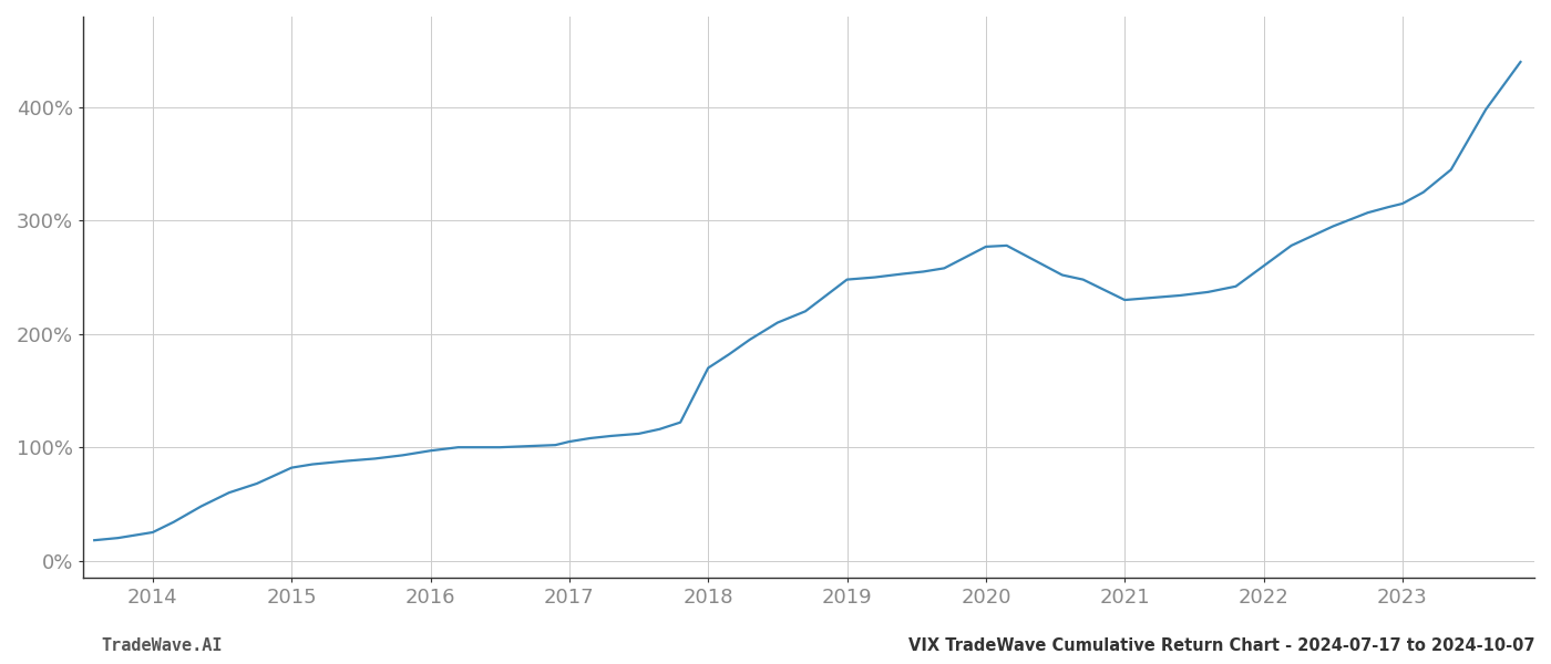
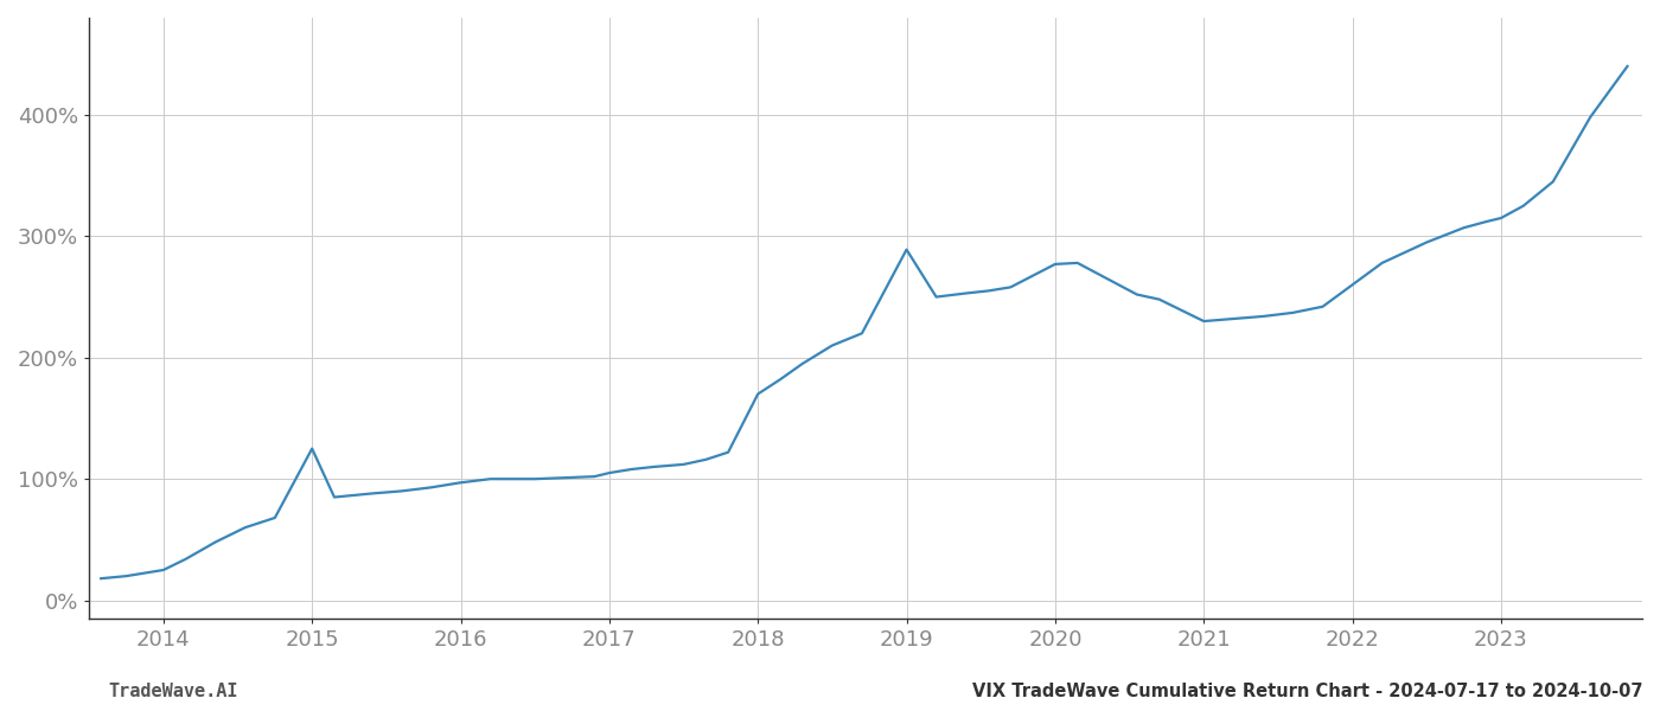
2015: 82% -> 125%
2019: 248% -> 289%
